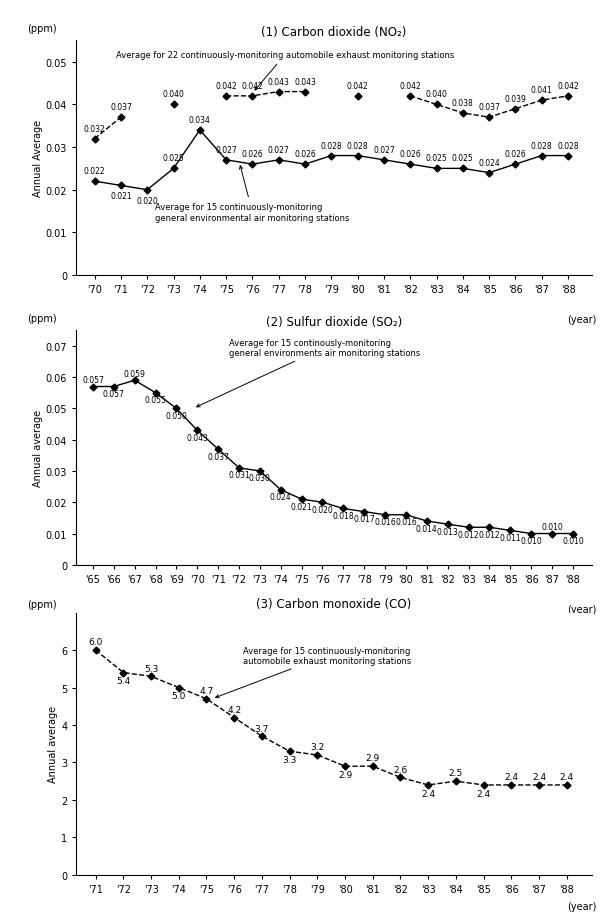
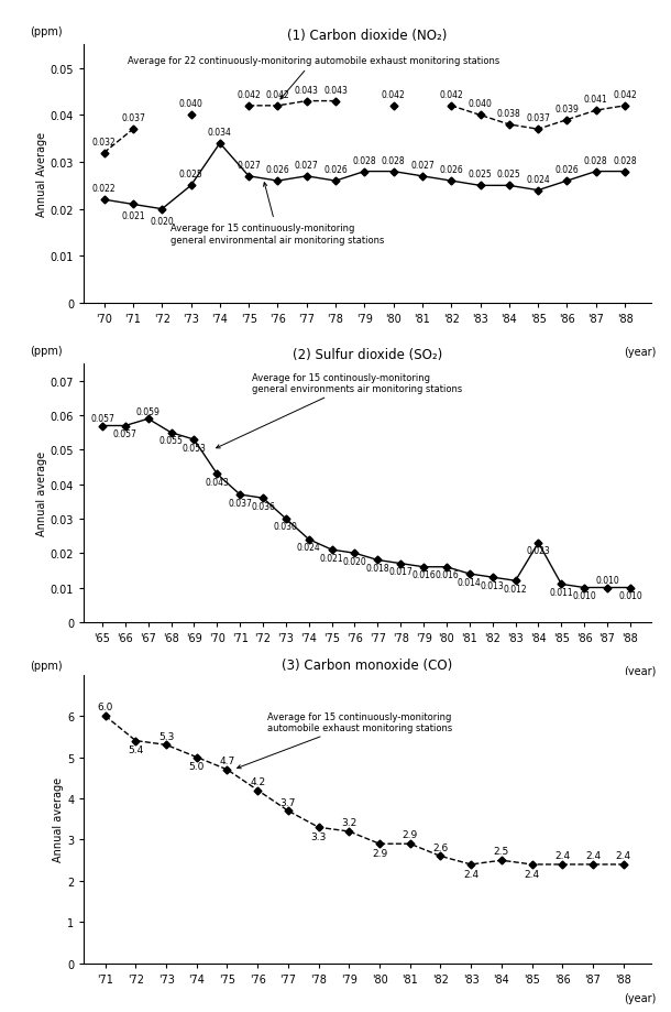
(2) Sulfur dioxide (SO₂)/'69: 0.050 -> 0.053
(2) Sulfur dioxide (SO₂)/'72: 0.031 -> 0.036
(2) Sulfur dioxide (SO₂)/'84: 0.012 -> 0.023
